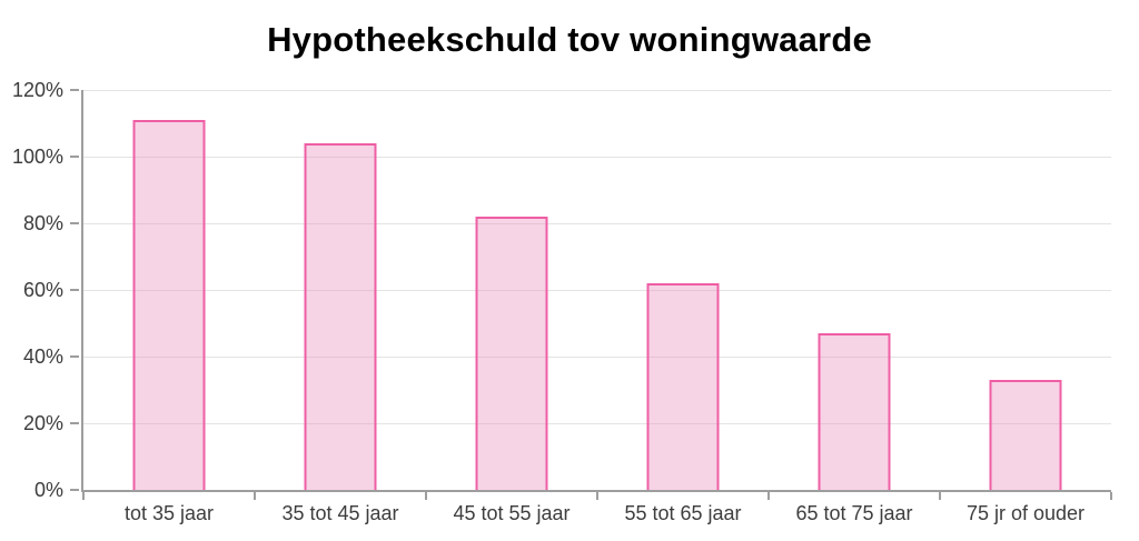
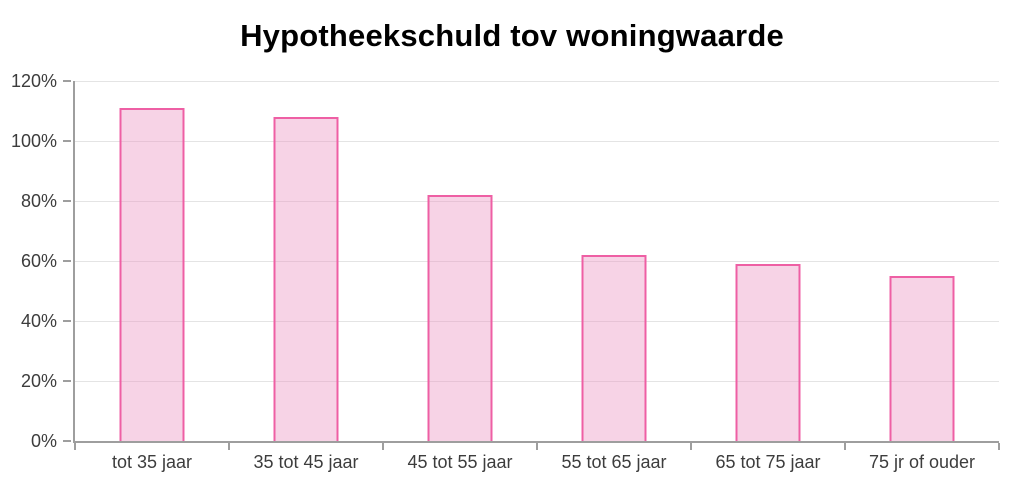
35 tot 45 jaar: 104% -> 108%
65 tot 75 jaar: 47% -> 59%
75 jr of ouder: 33% -> 55%
